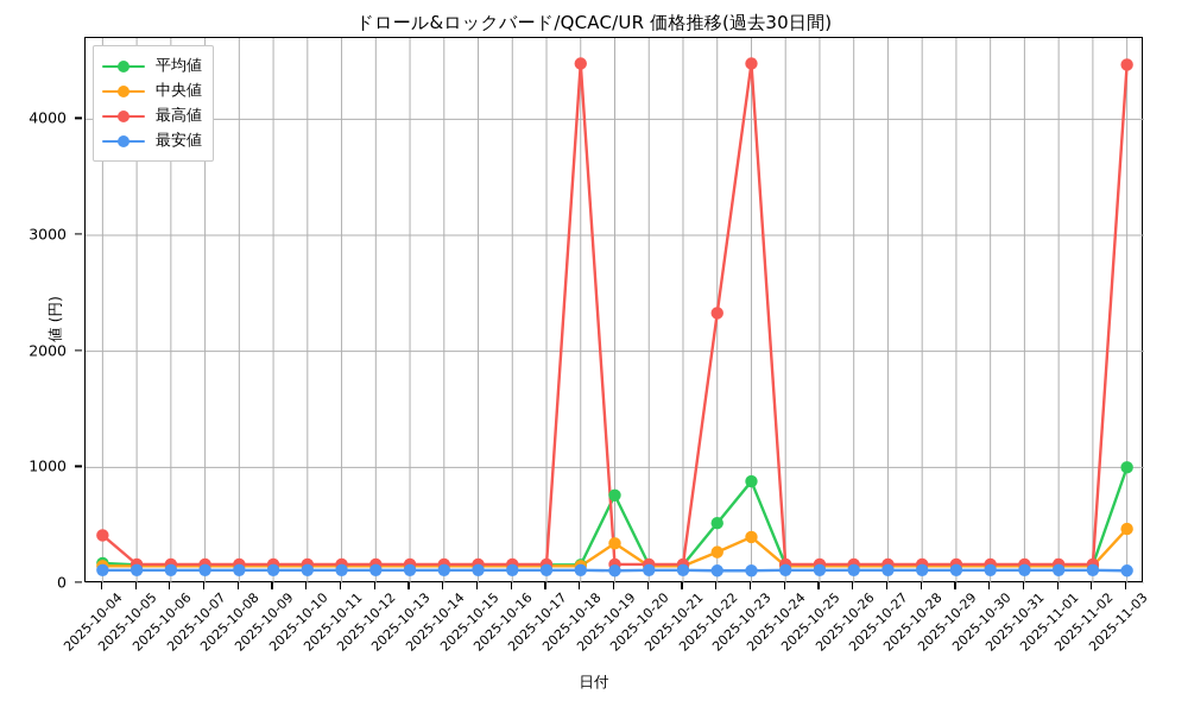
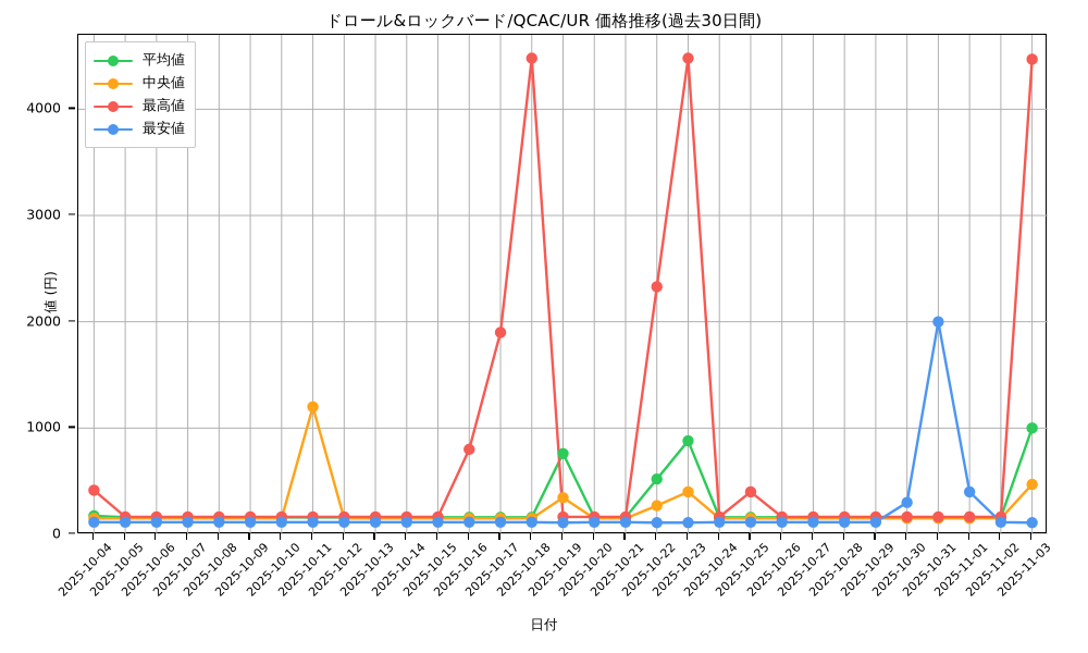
中央値/2025-10-11: 200 -> 1200
最高値/2025-10-16: 200 -> 800
最高値/2025-10-17: 200 -> 1900
最高値/2025-10-25: 200 -> 400
最安値/2025-10-30: 100 -> 300
最安値/2025-10-31: 100 -> 2000
最安値/2025-11-01: 100 -> 400
